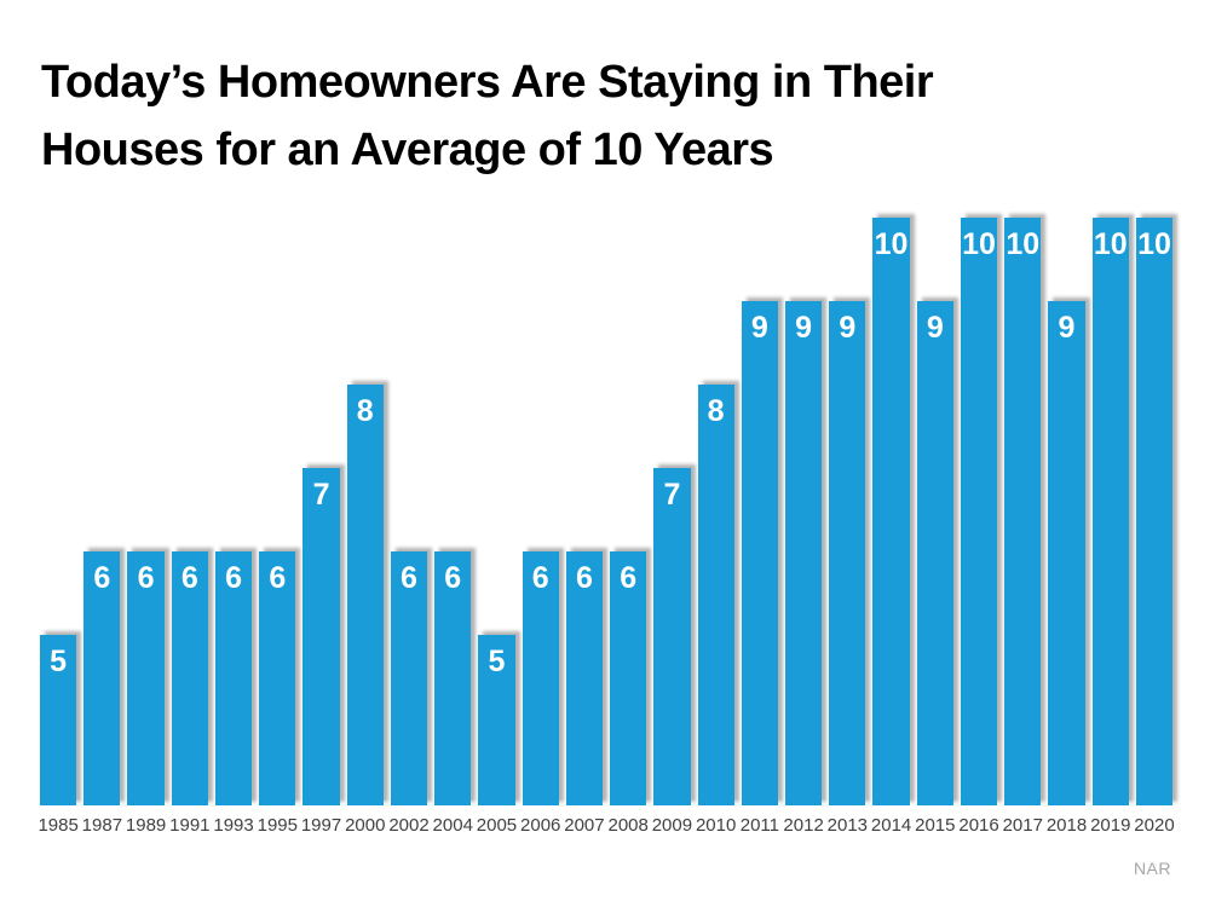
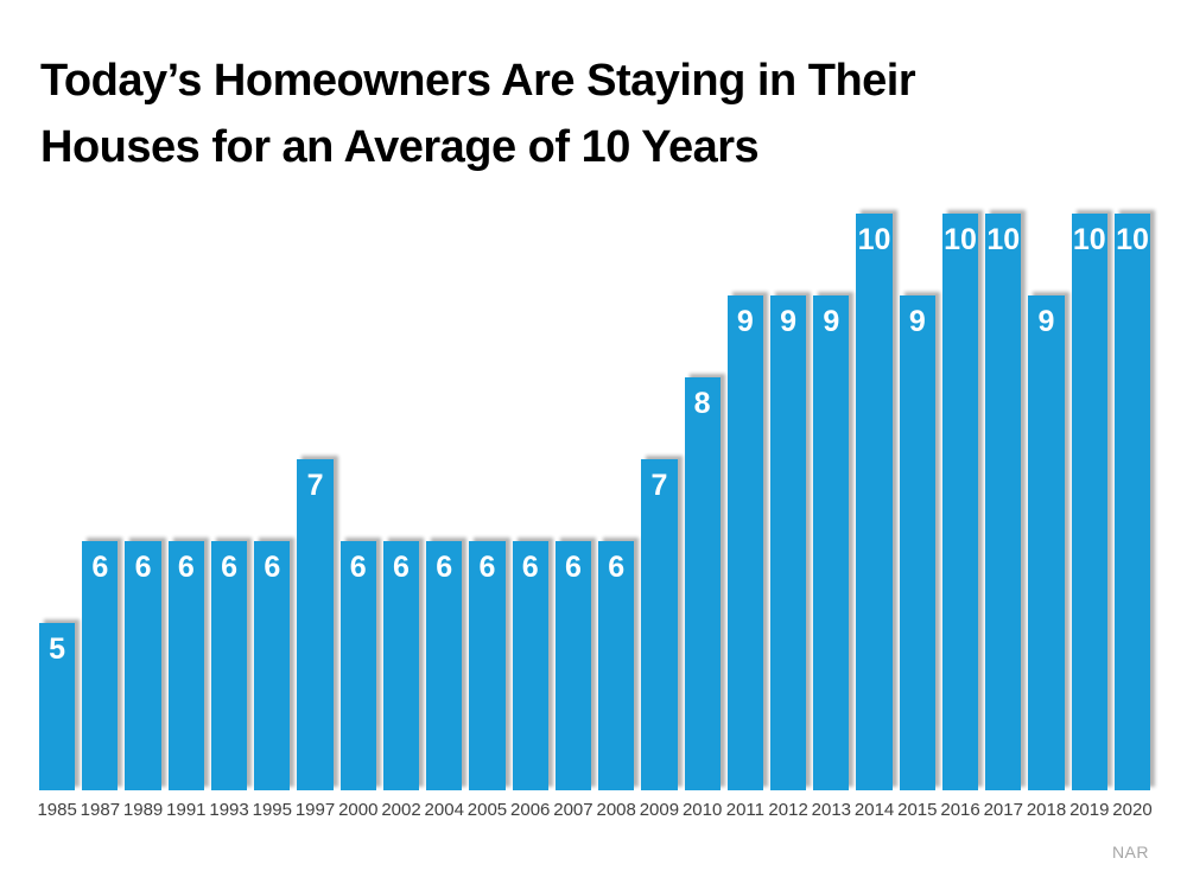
2000: 8 -> 6
2005: 5 -> 6
